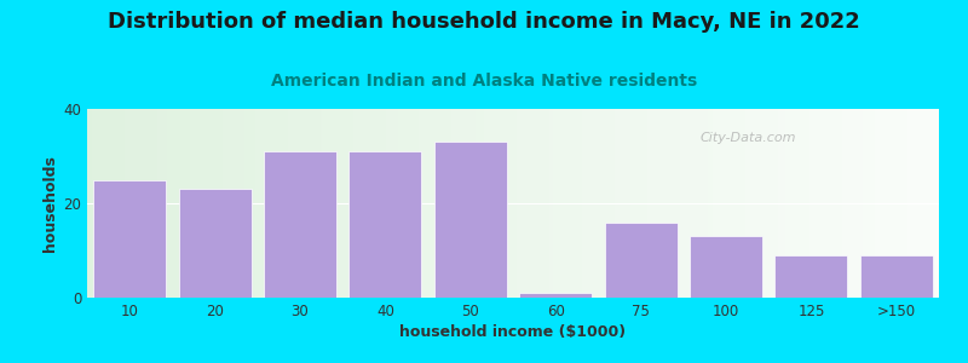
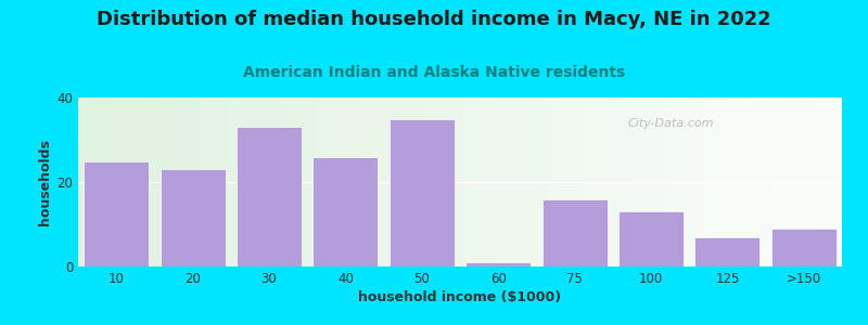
30: 31 -> 33
40: 31 -> 26
50: 33 -> 35
125: 9 -> 7
